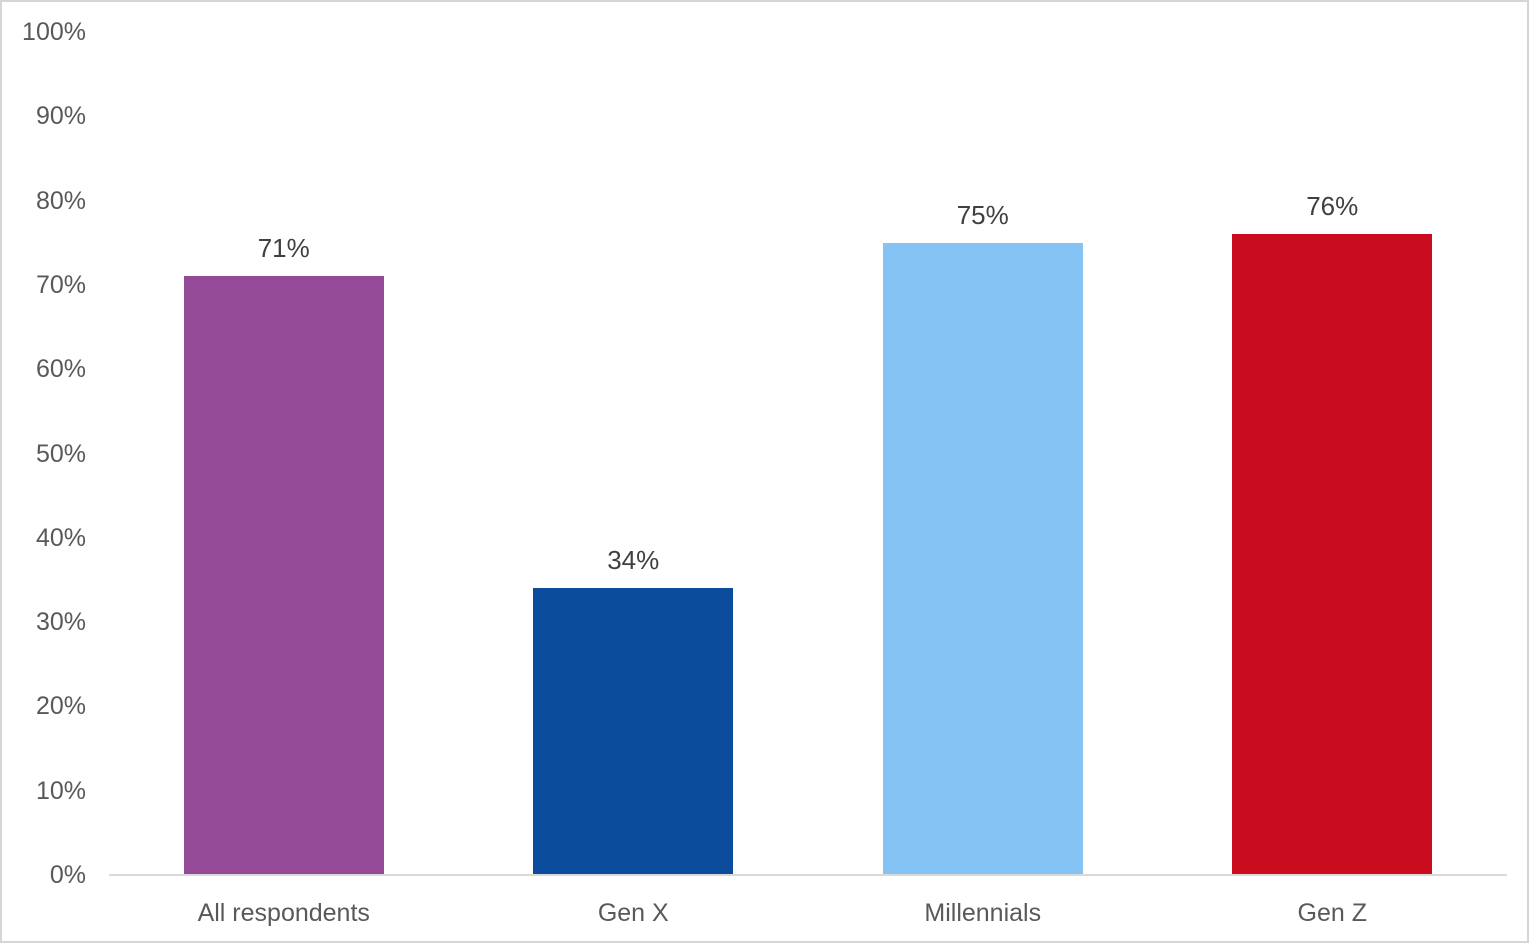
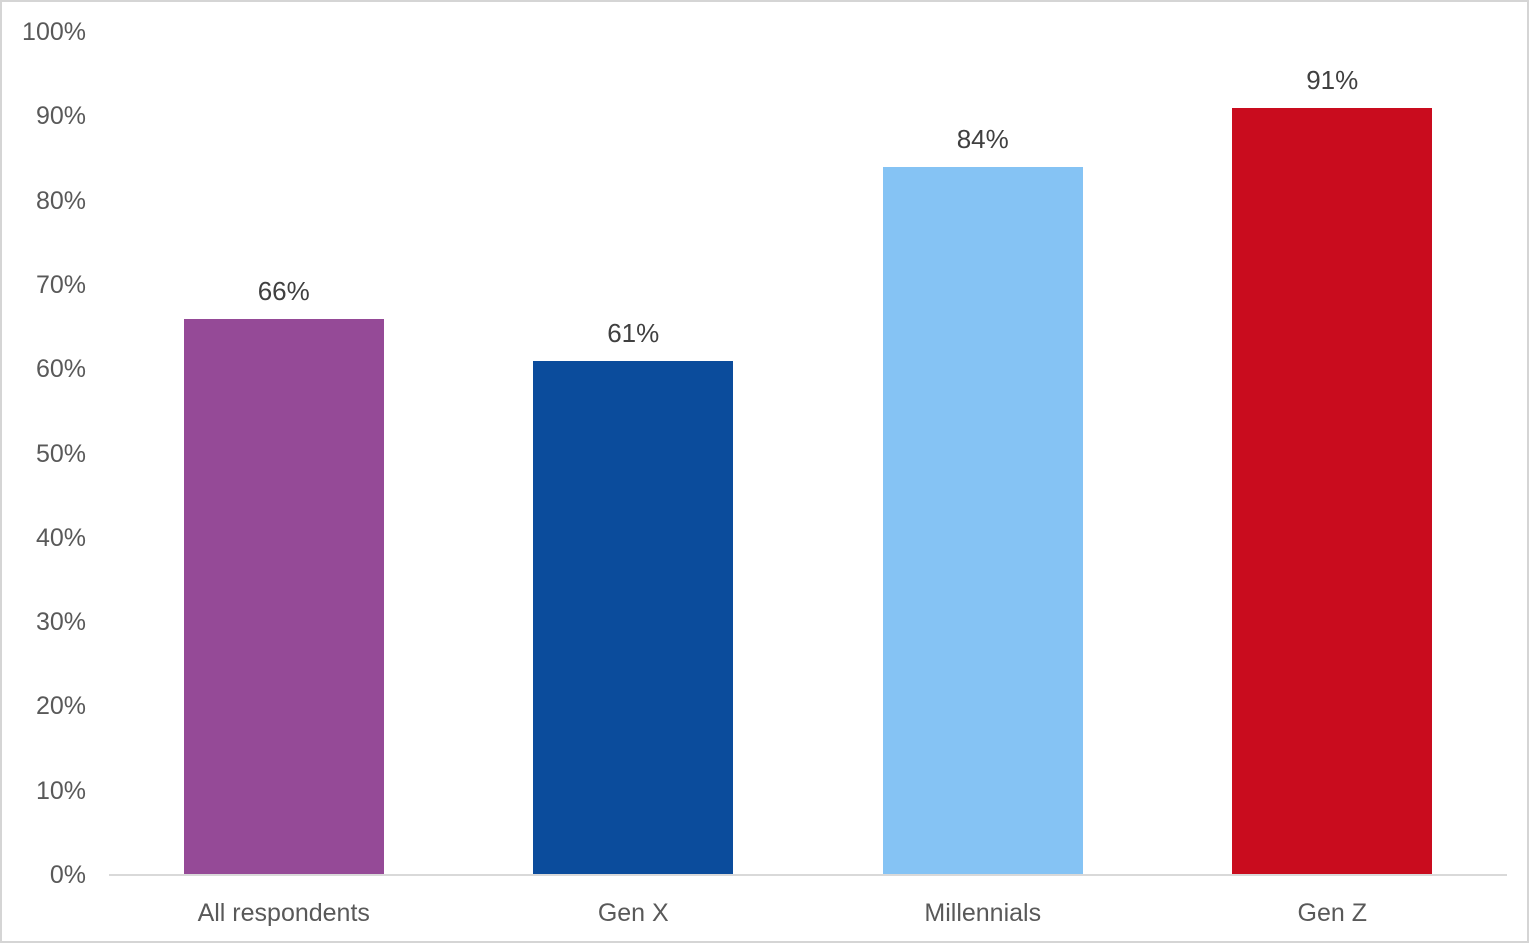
All respondents: 71% -> 66%
Gen X: 34% -> 61%
Millennials: 75% -> 84%
Gen Z: 76% -> 91%
